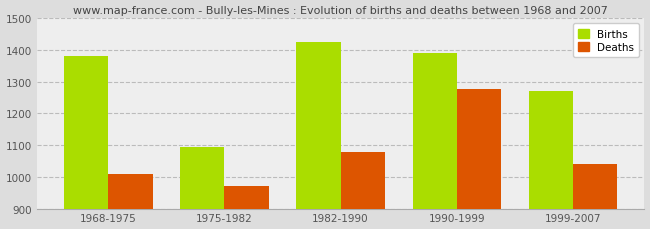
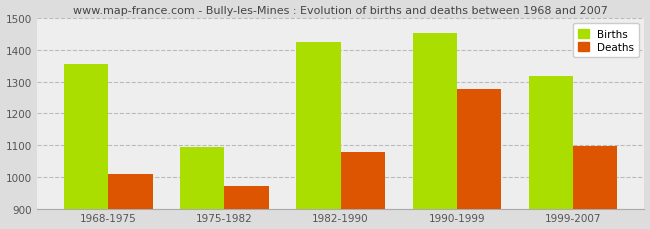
Births/1968-1975: 1380 -> 1355
Births/1990-1999: 1390 -> 1453
Births/1999-2007: 1270 -> 1318
Deaths/1999-2007: 1040 -> 1096
